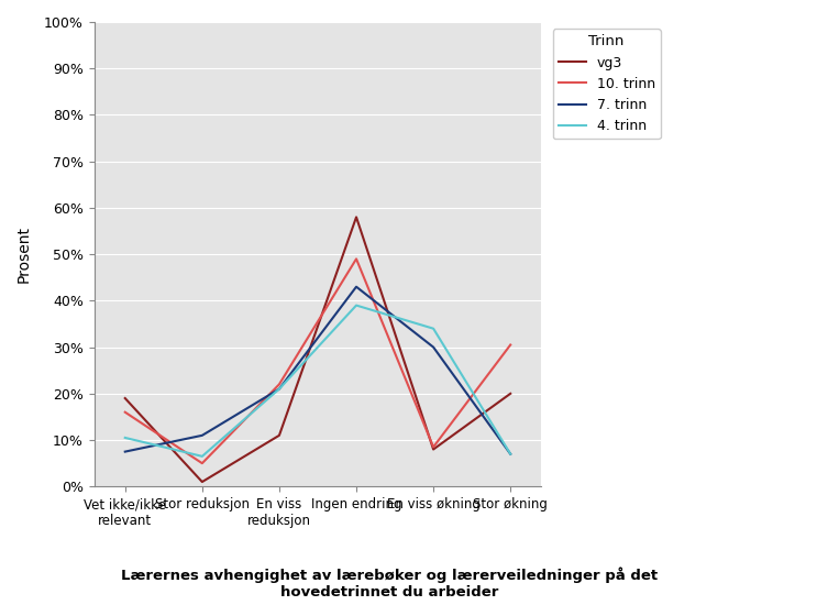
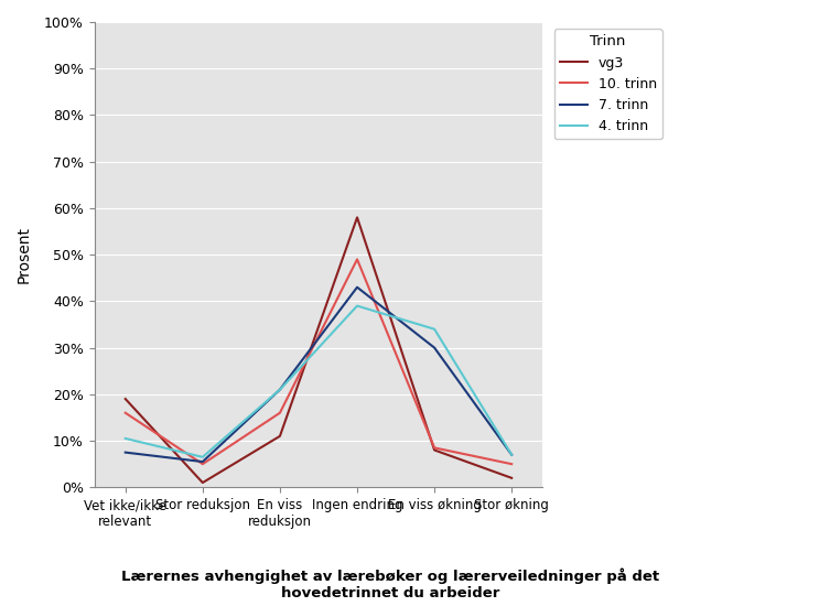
7. trinn/Stor reduksjon: 11.0% -> 5.5%
10. trinn/En viss reduksjon: 22.0% -> 16.0%
vg3/Stor økning: 20% -> 2%
10. trinn/Stor økning: 30.5% -> 5.0%
